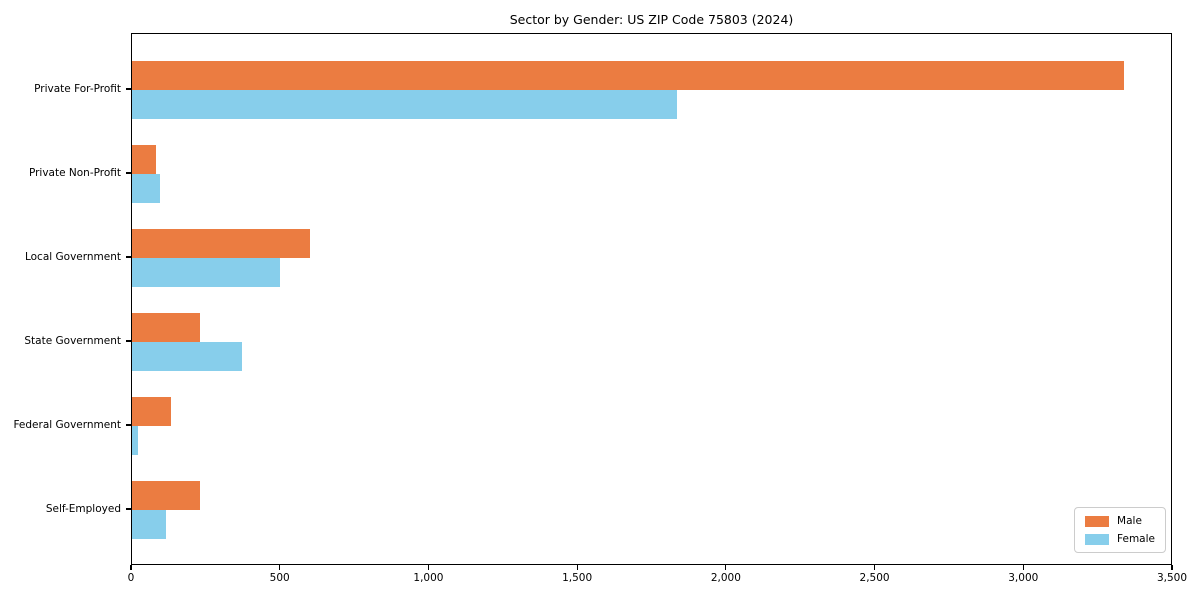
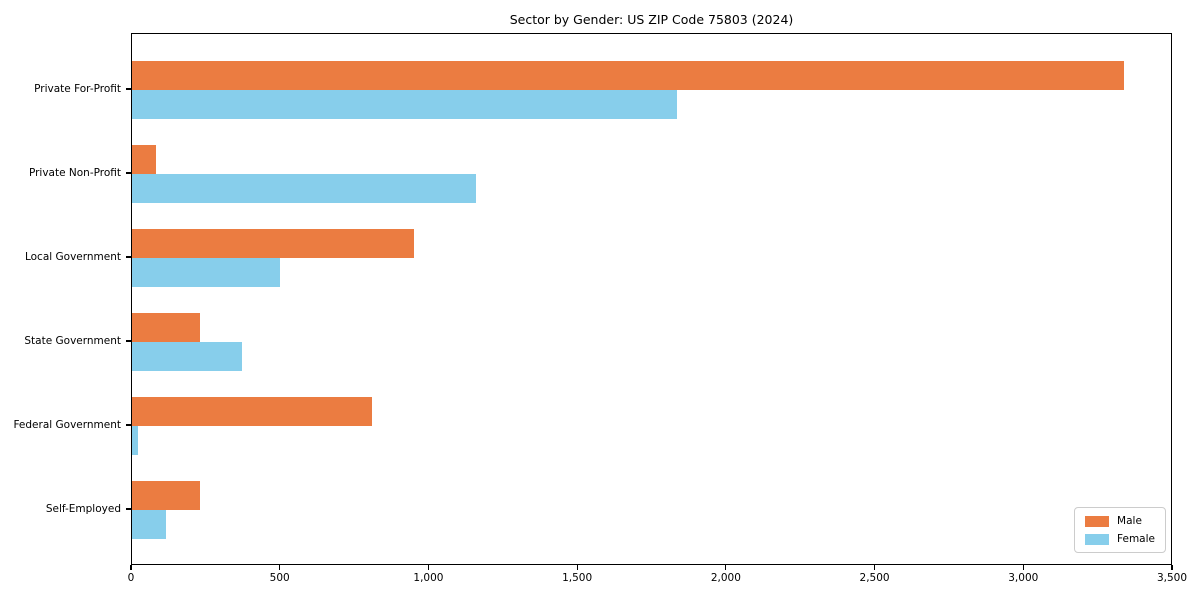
Female/Private Non-Profit: 100 -> 1160
Male/Local Government: 600 -> 950
Male/Federal Government: 130 -> 810
